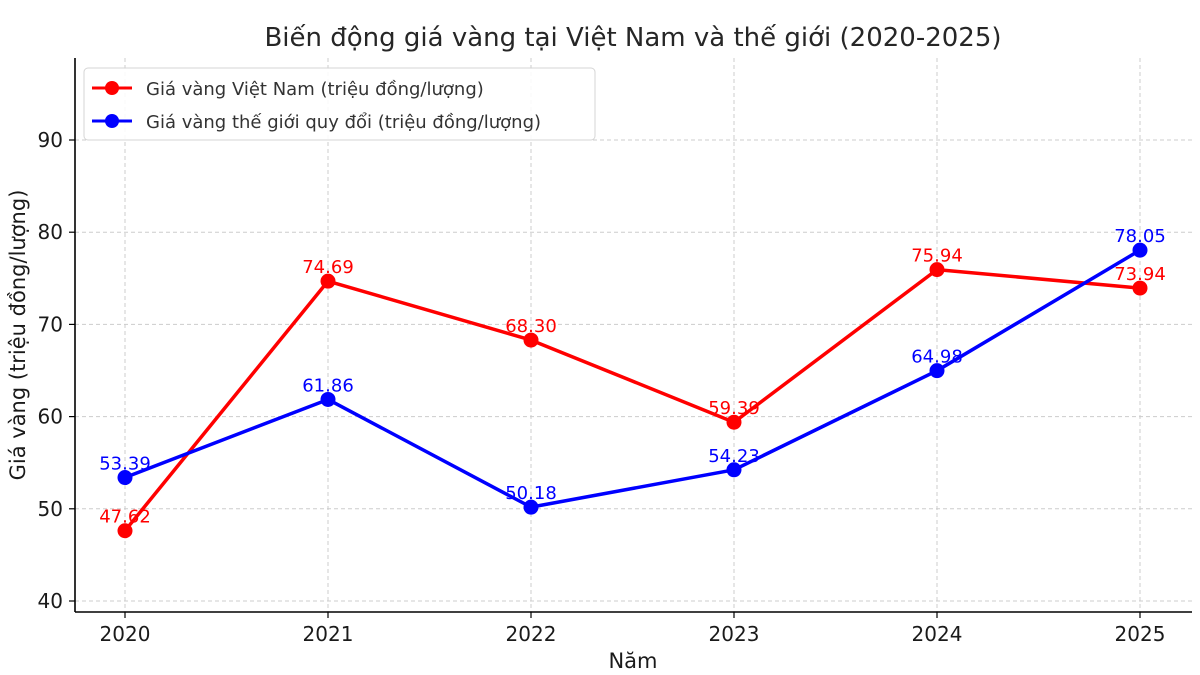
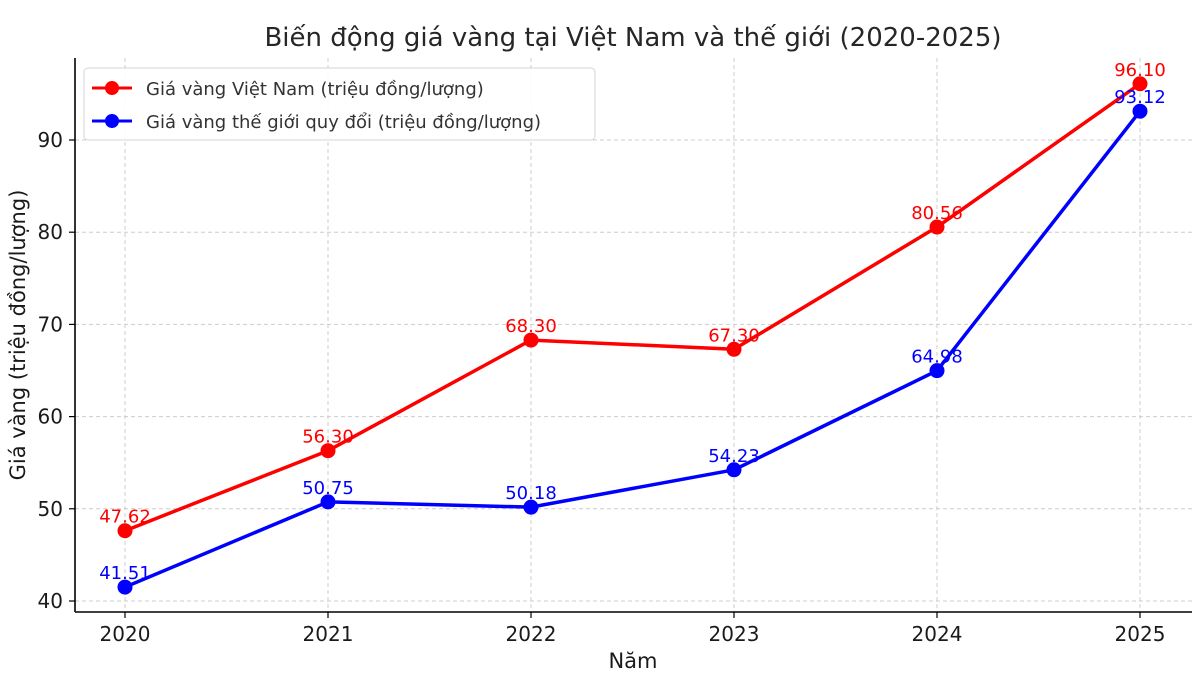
Giá vàng thế giới quy đổi (triệu đồng/lượng)/2020: 53.39 -> 41.51
Giá vàng Việt Nam (triệu đồng/lượng)/2021: 74.69 -> 56.30
Giá vàng thế giới quy đổi (triệu đồng/lượng)/2021: 61.86 -> 50.75
Giá vàng Việt Nam (triệu đồng/lượng)/2023: 59.39 -> 67.30
Giá vàng Việt Nam (triệu đồng/lượng)/2024: 75.94 -> 80.56
Giá vàng Việt Nam (triệu đồng/lượng)/2025: 73.94 -> 96.10
Giá vàng thế giới quy đổi (triệu đồng/lượng)/2025: 78.05 -> 93.12
